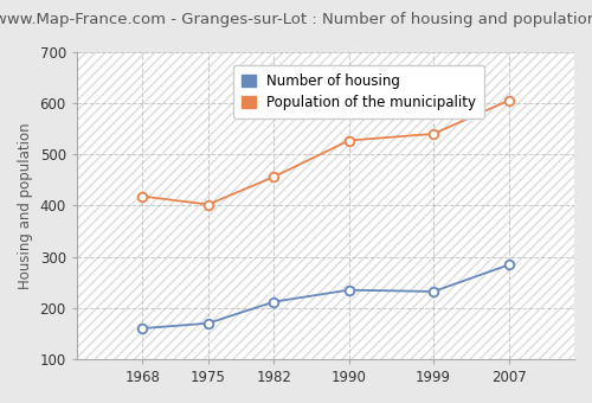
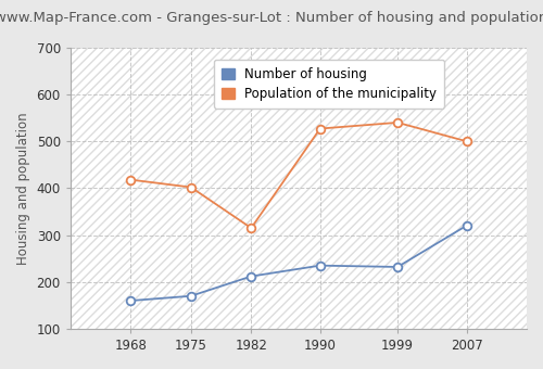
Population of the municipality/1982: 456 -> 315
Number of housing/2007: 284 -> 320
Population of the municipality/2007: 605 -> 500
